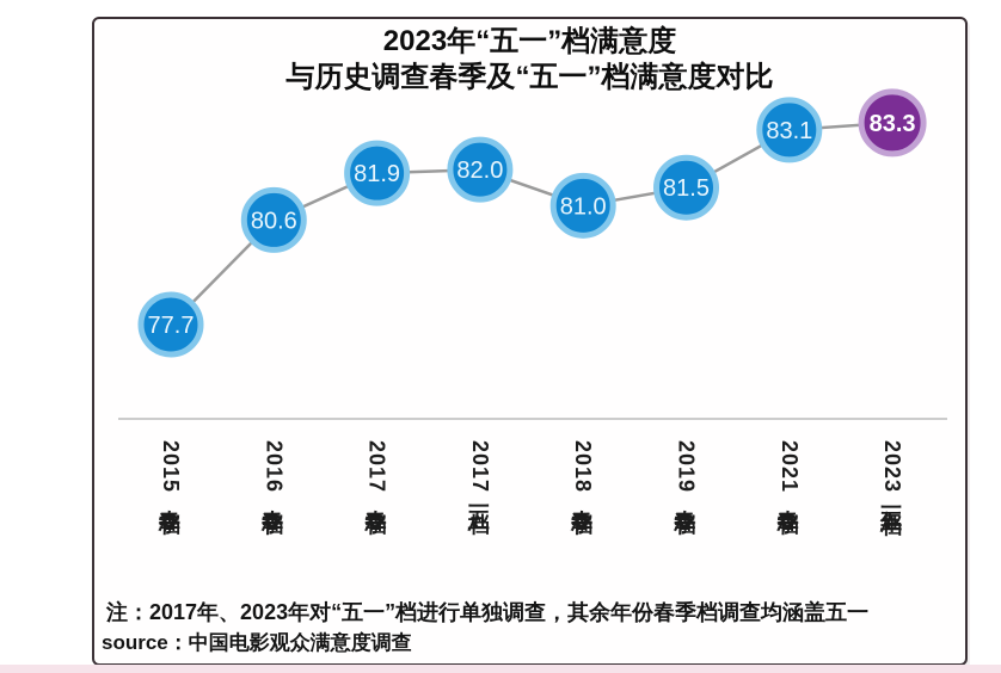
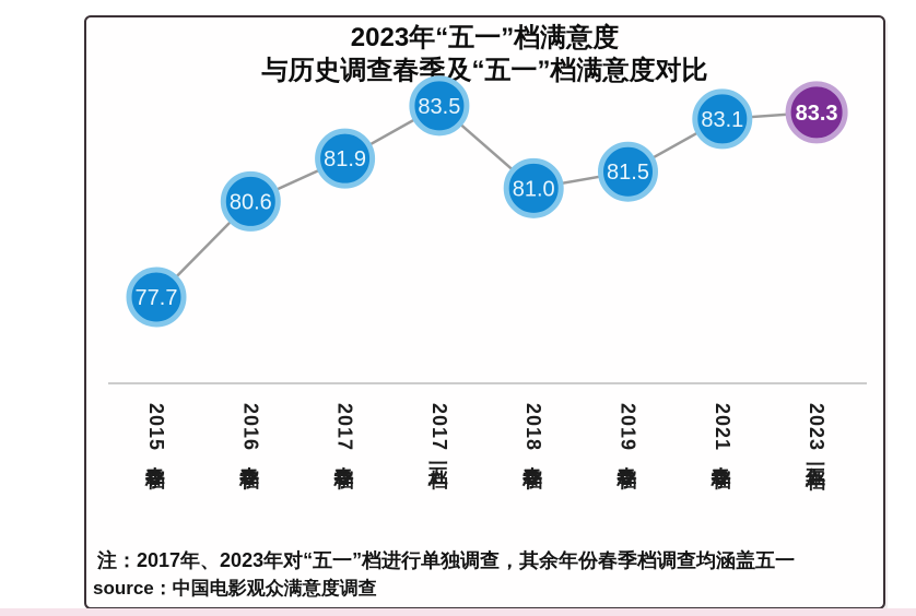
2017五一档: 82.0 -> 83.5
